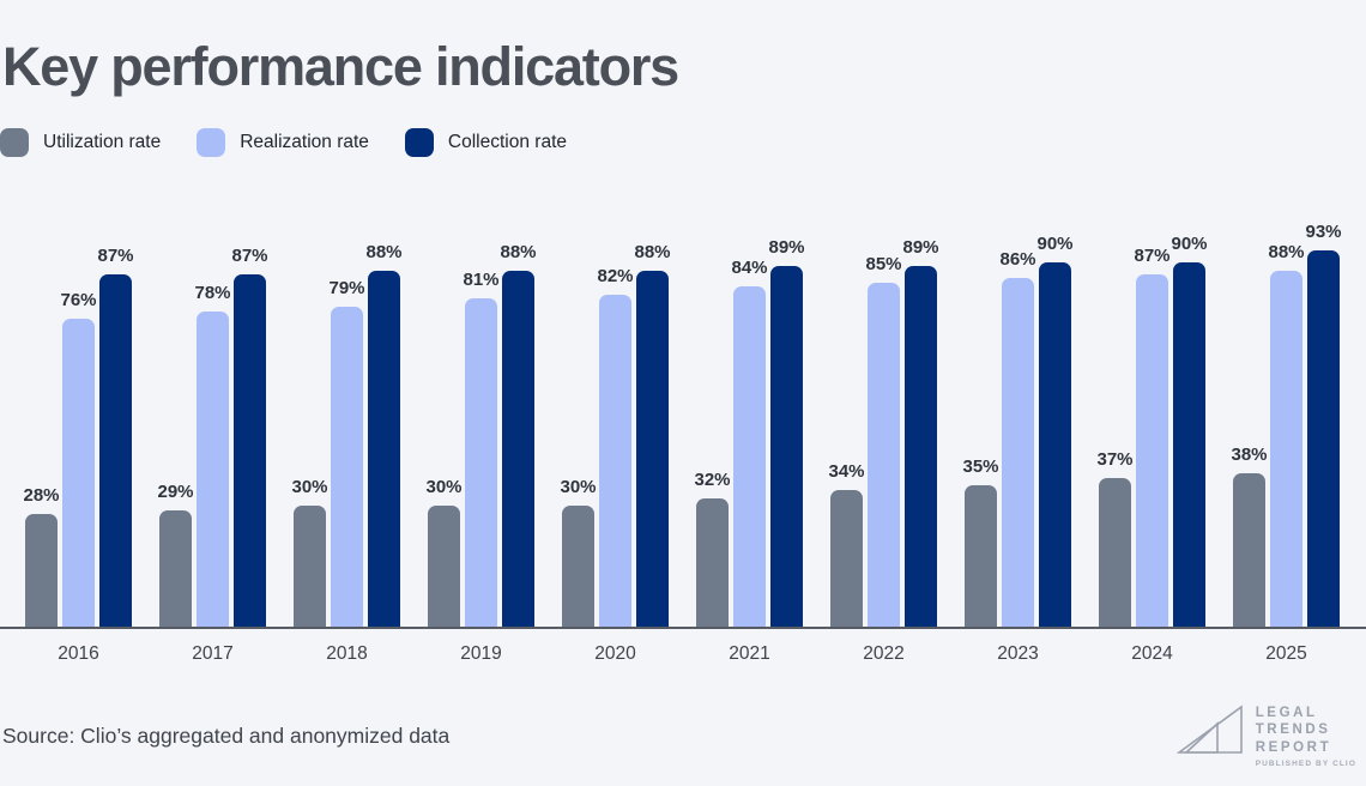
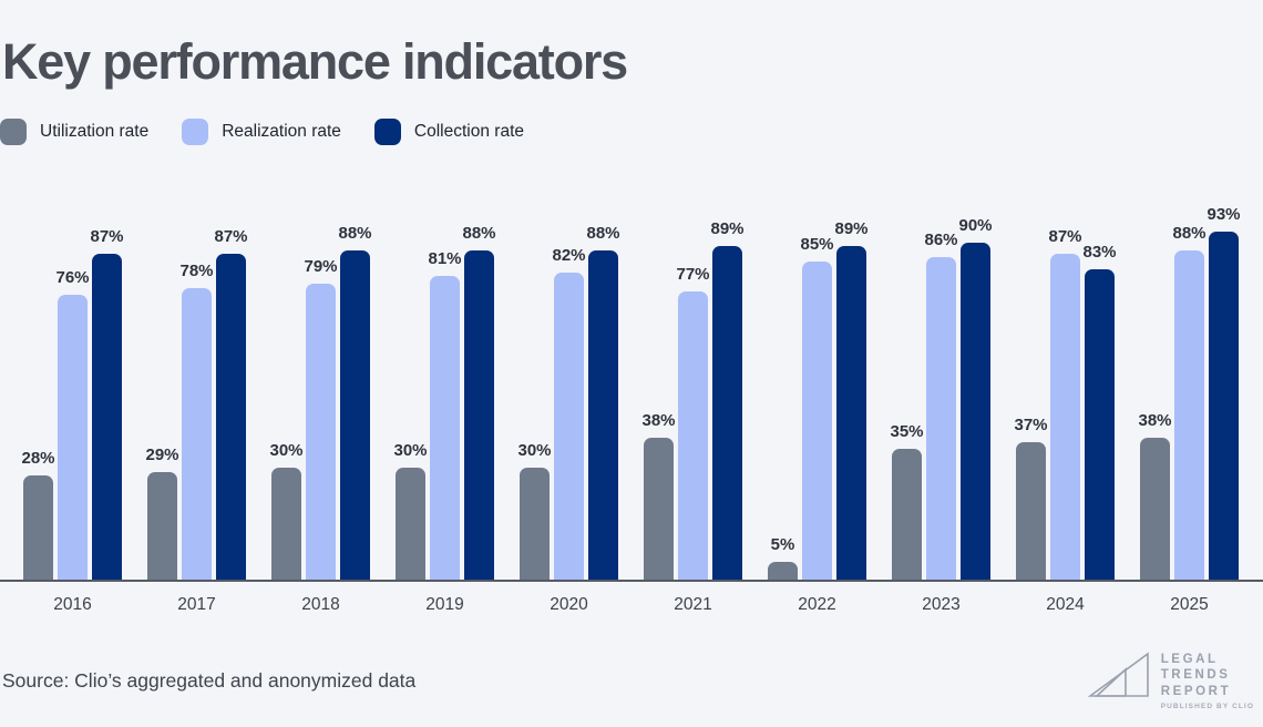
Utilization rate/2021: 32% -> 38%
Realization rate/2021: 84% -> 77%
Utilization rate/2022: 34% -> 5%
Collection rate/2024: 90% -> 83%
